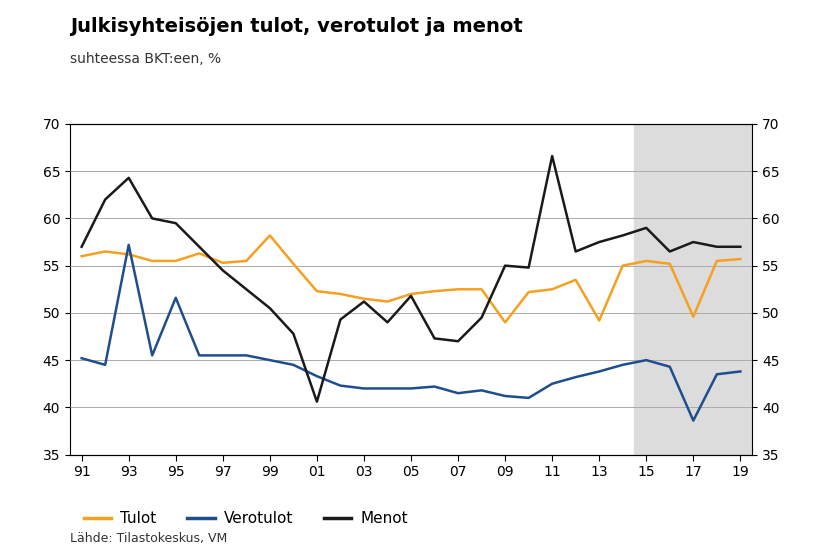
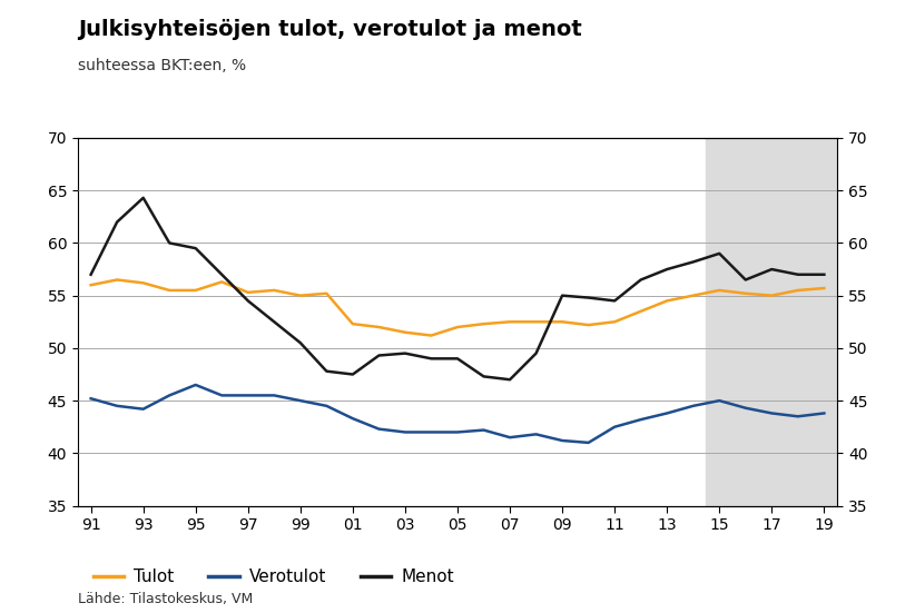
Verotulot/93: 57.2 -> 44.2
Verotulot/95: 51.6 -> 46.5
Tulot/99: 58.2 -> 55.0
Menot/01: 40.6 -> 47.5
Menot/03: 51.2 -> 49.5
Menot/05: 51.8 -> 49.0
Tulot/09: 49.0 -> 52.5
Menot/11: 66.6 -> 54.5
Tulot/13: 49.2 -> 54.5
Tulot/17: 49.6 -> 55.0
Verotulot/17: 38.6 -> 43.8
